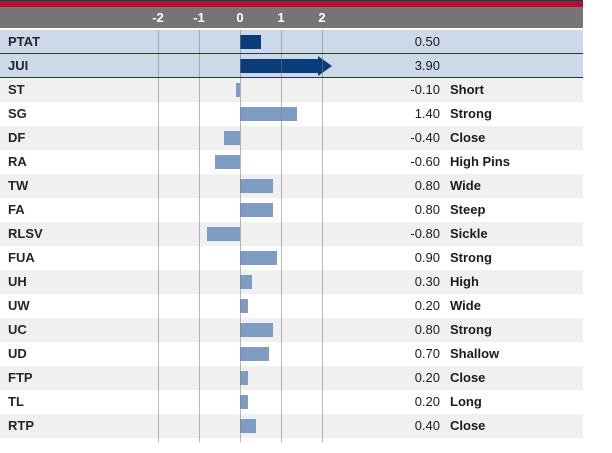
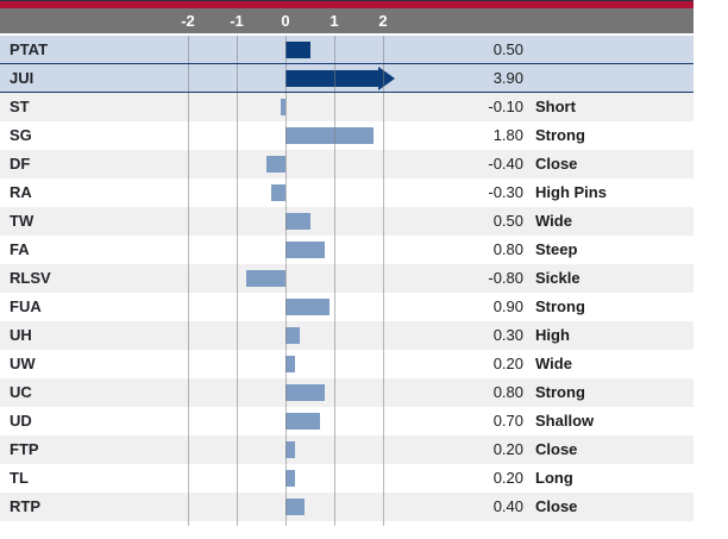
SG: 1.40 -> 1.80
RA: -0.60 -> -0.30
TW: 0.80 -> 0.50
